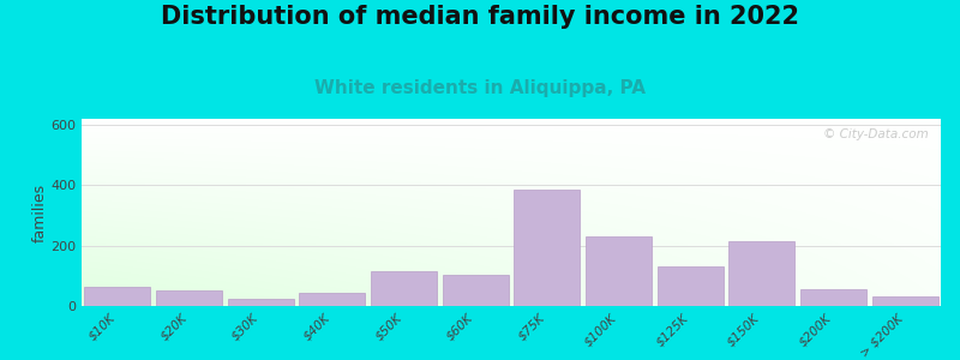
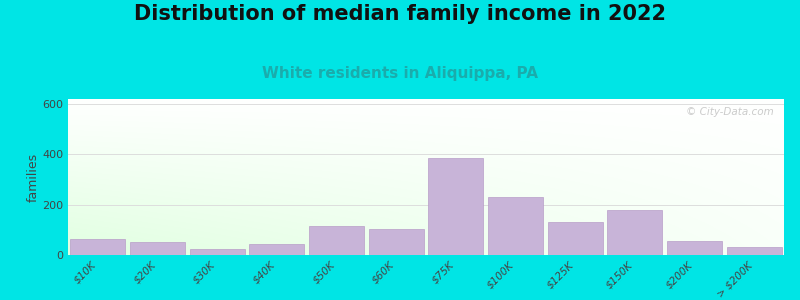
$150K: 215 -> 180
